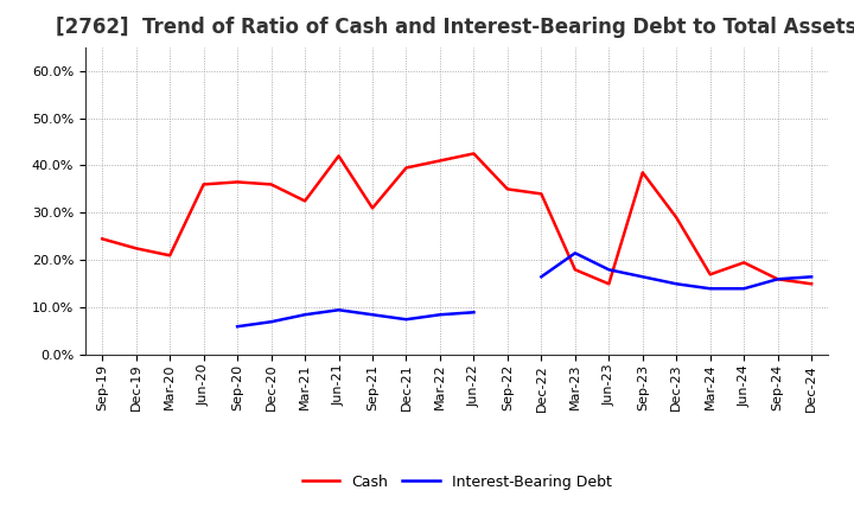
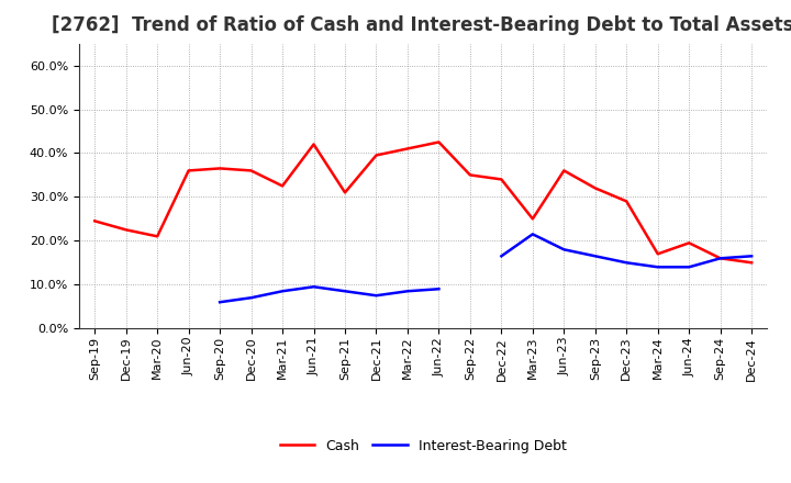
Cash/Mar-23: 18.0% -> 25.0%
Cash/Jun-23: 15.0% -> 36.0%
Cash/Sep-23: 38.5% -> 32.0%
